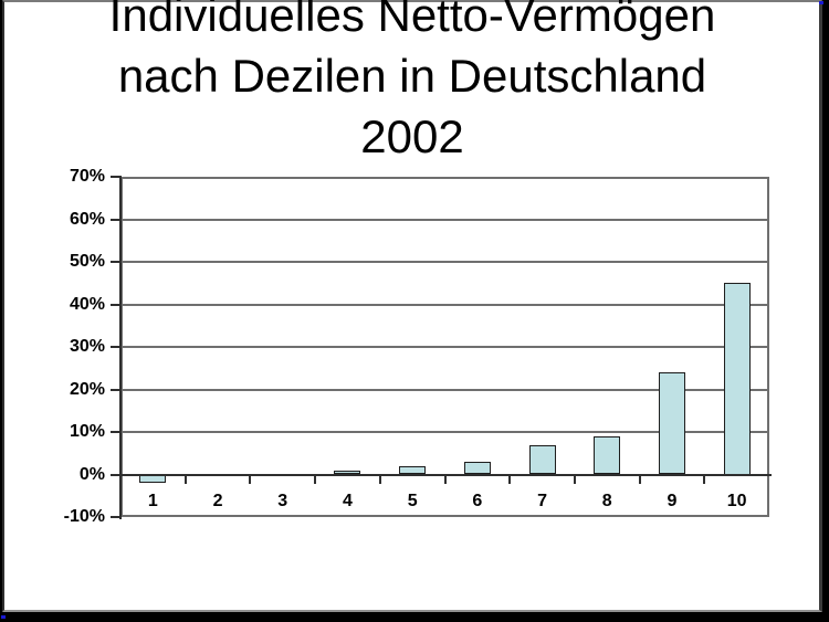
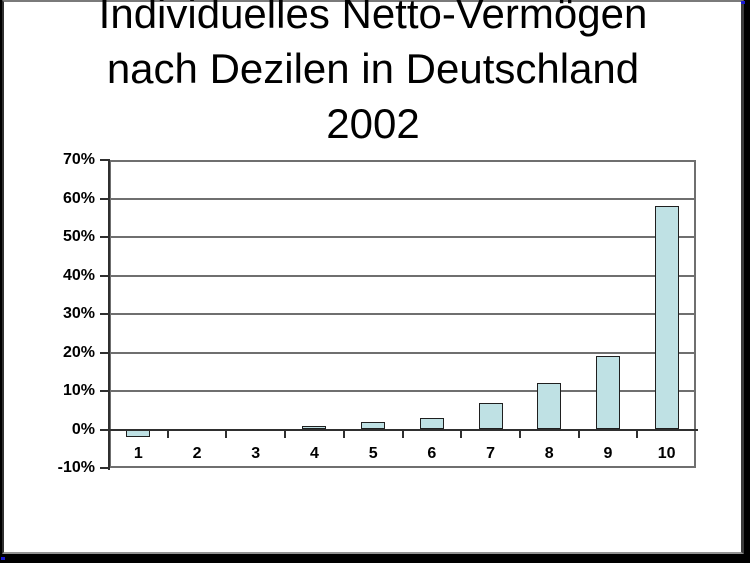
8: 9% -> 12%
9: 24% -> 19%
10: 45% -> 58%
